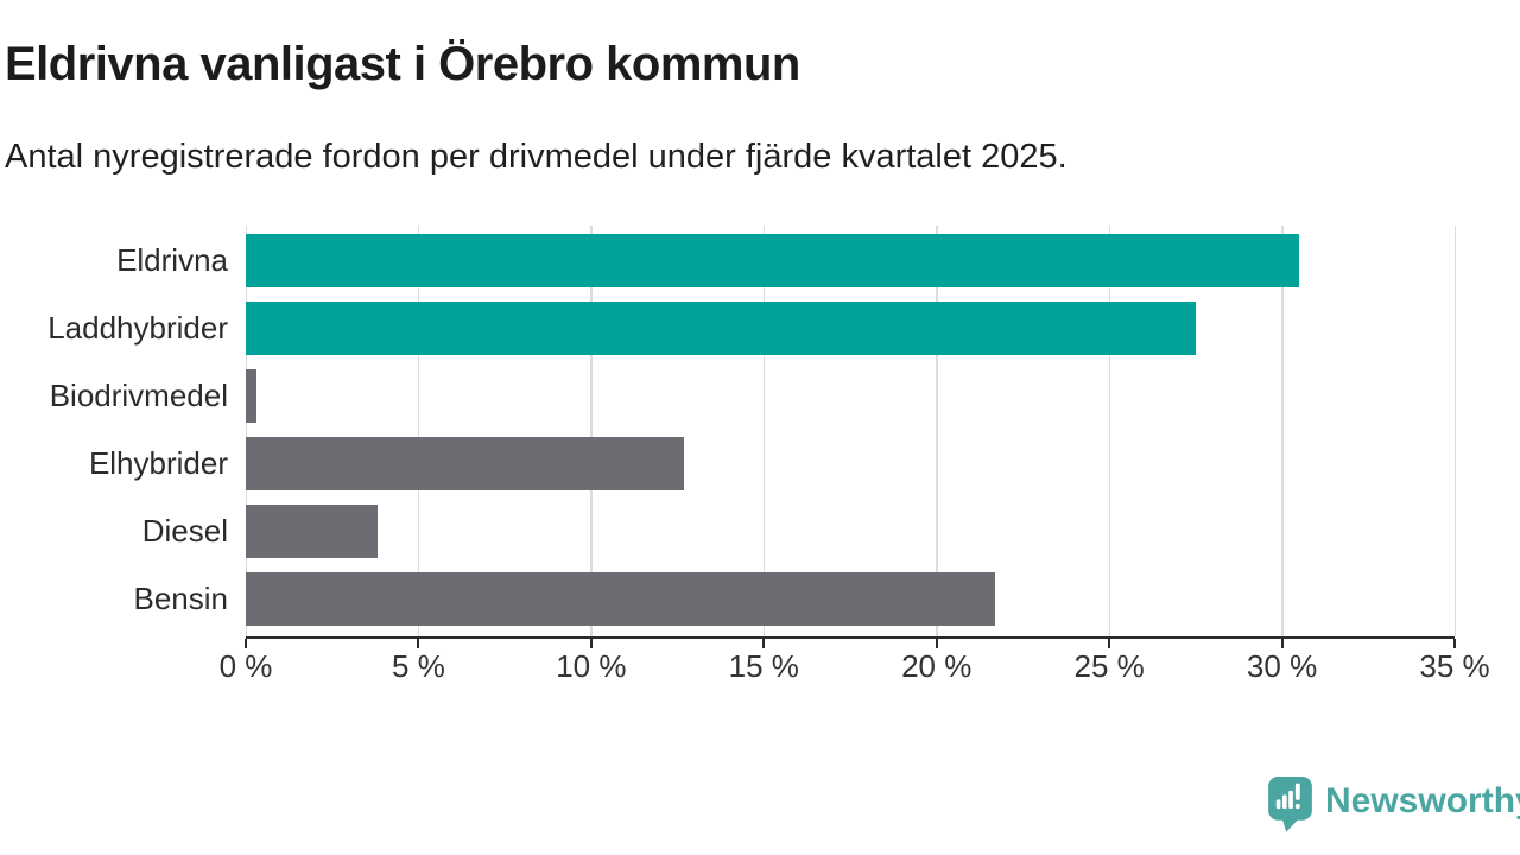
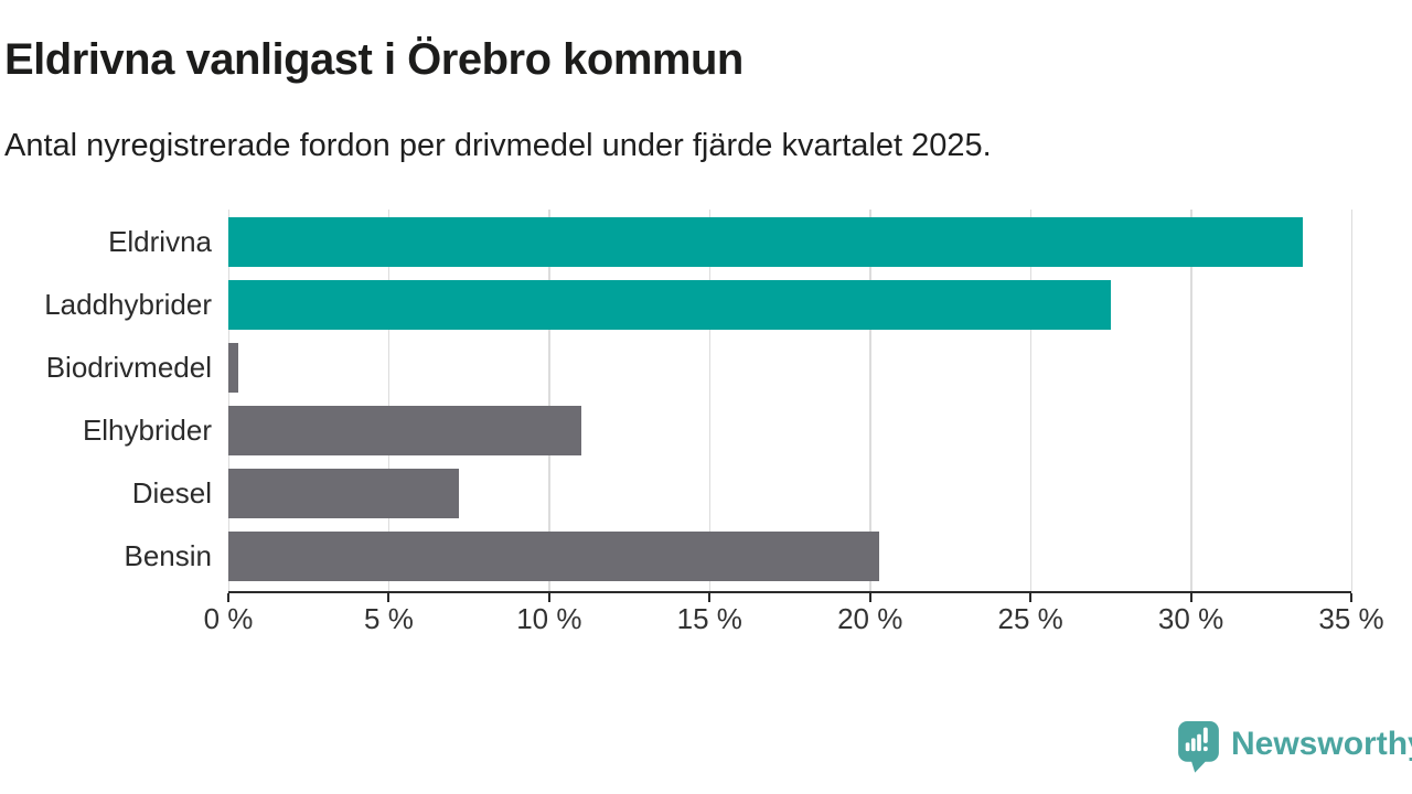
Eldrivna: 30.5% -> 33.5%
Elhybrider: 12.7% -> 11.0%
Diesel: 3.8% -> 7.2%
Bensin: 21.7% -> 20.3%
